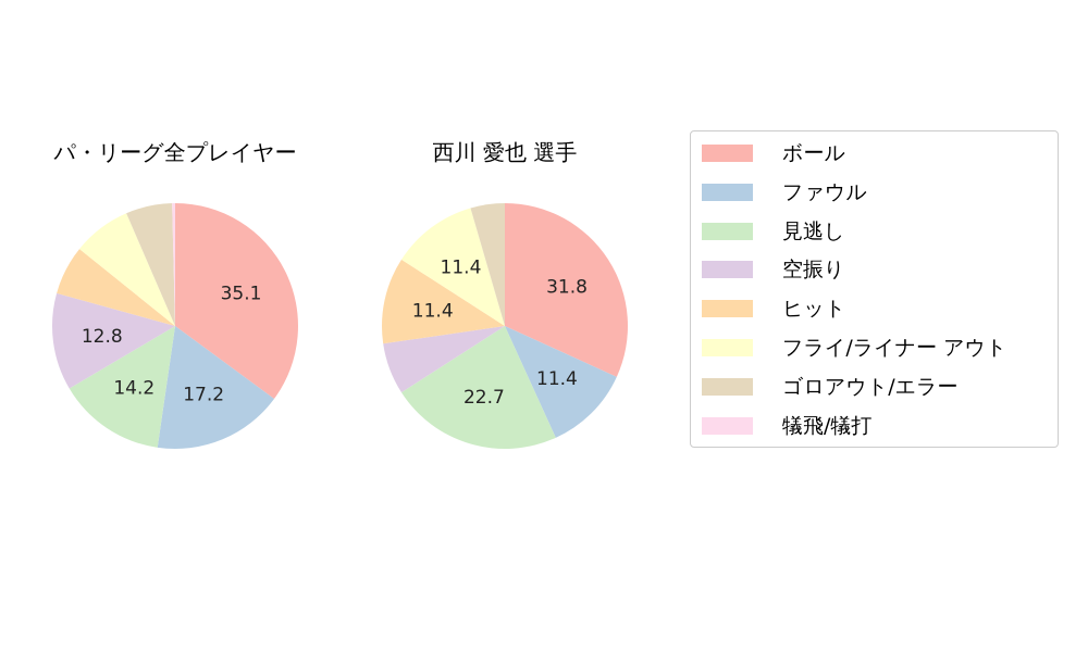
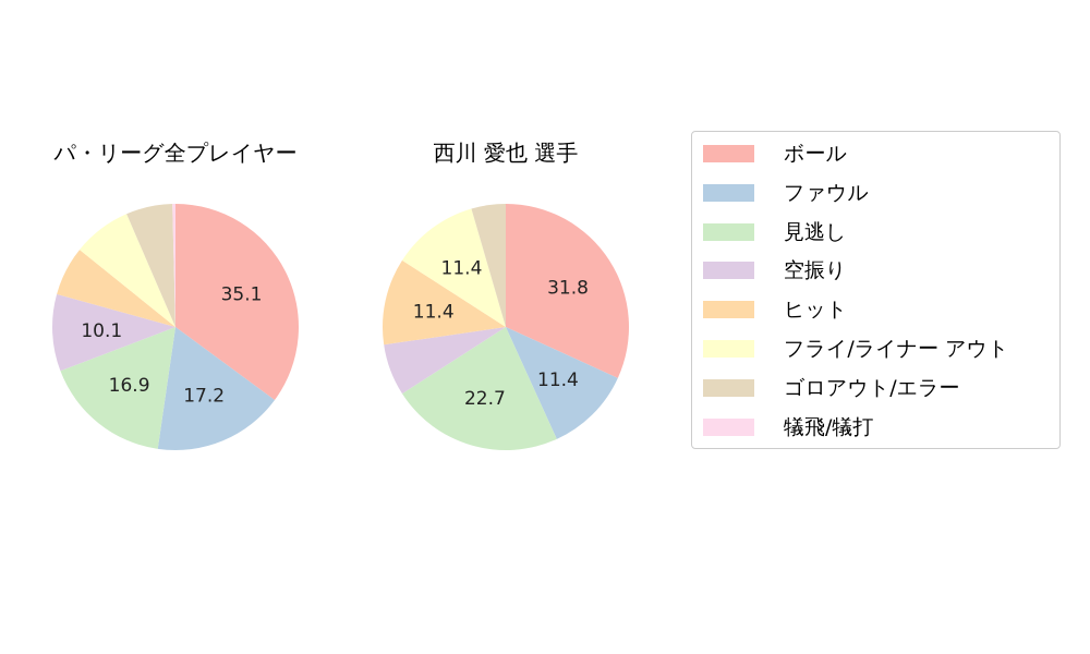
パ・リーグ全プレイヤー/見逃し: 14.2 -> 16.9
パ・リーグ全プレイヤー/空振り: 12.8 -> 10.1
